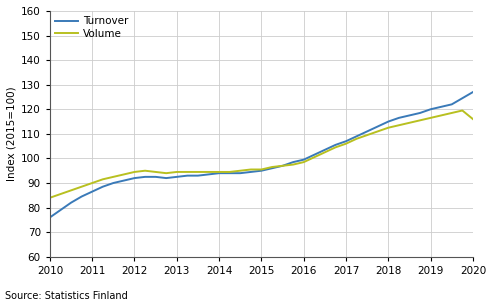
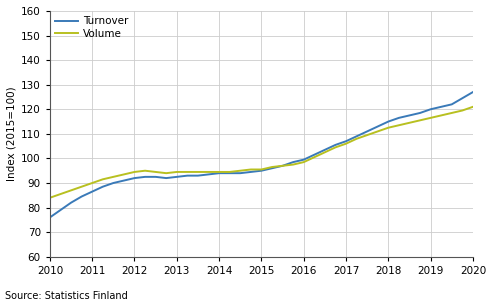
Volume/2020: 116.0 -> 121.0
